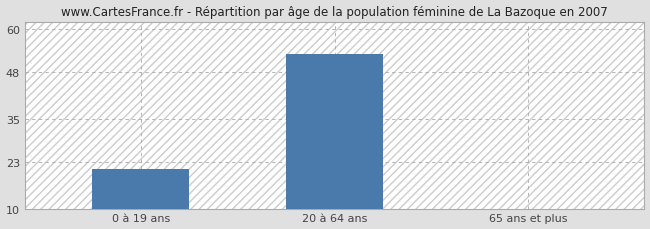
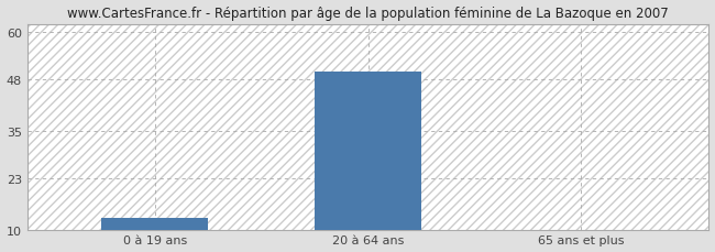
0 à 19 ans: 21 -> 13
20 à 64 ans: 53 -> 50
